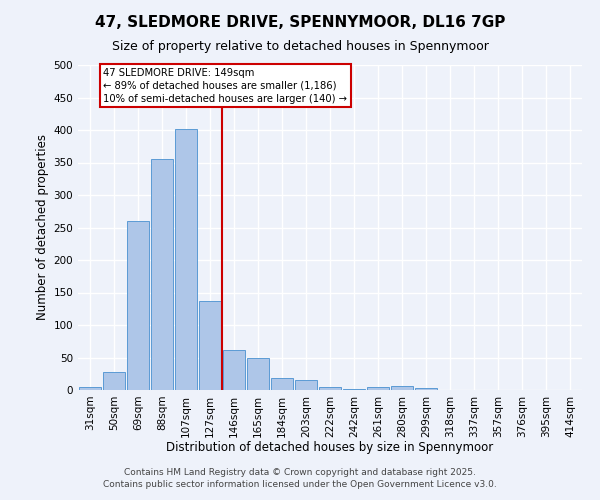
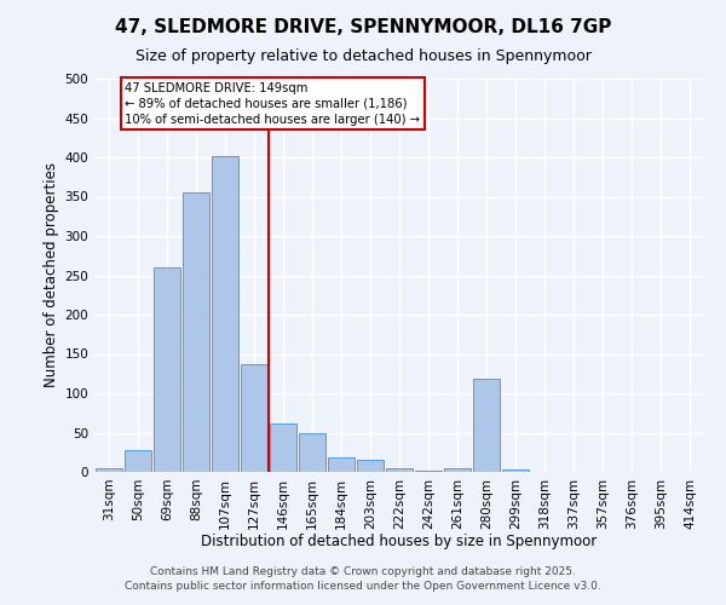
280sqm: 6 -> 118
